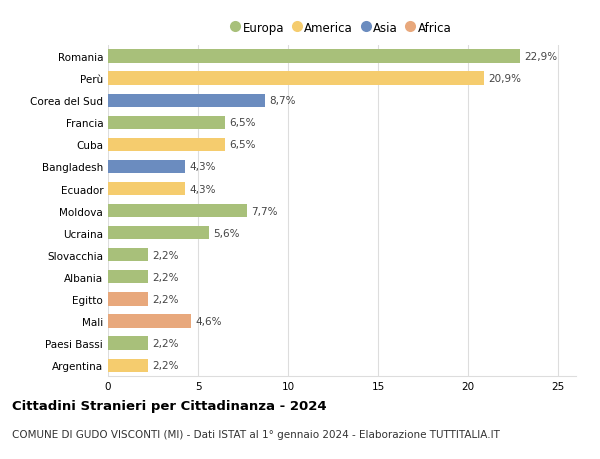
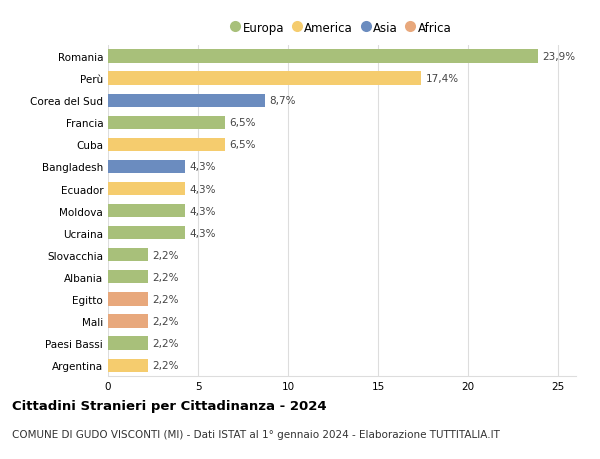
Romania: 22,9% -> 23,9%
Perù: 20,9% -> 17,4%
Moldova: 7,7% -> 4,3%
Ucraina: 5,6% -> 4,3%
Mali: 4,6% -> 2,2%
